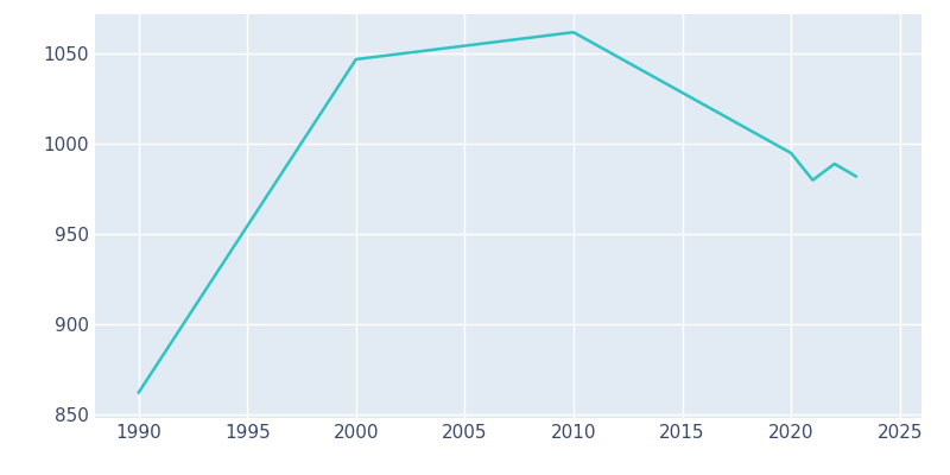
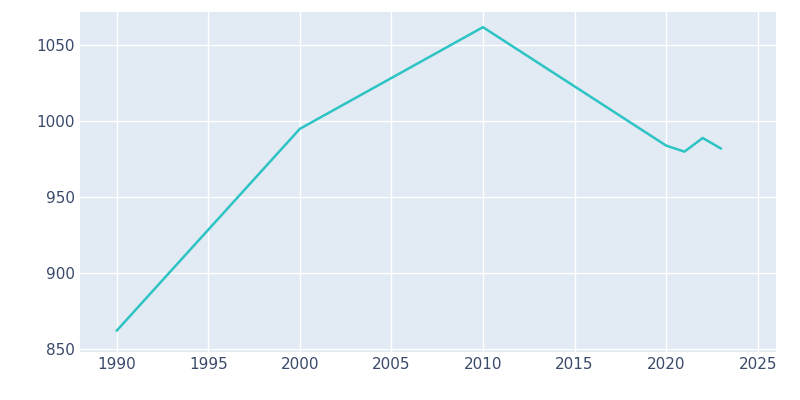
2000: 1047 -> 995
2020: 995 -> 984
